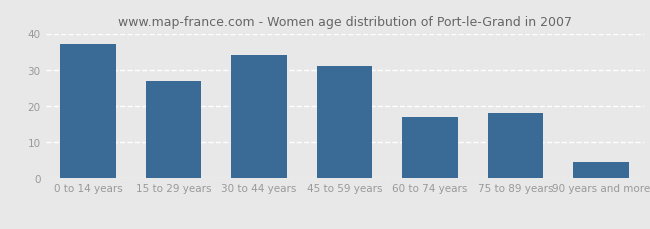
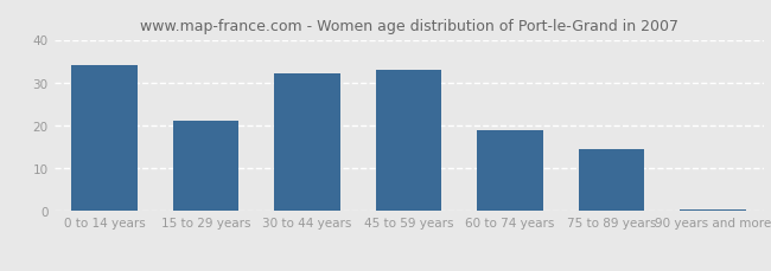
0 to 14 years: 37.0 -> 34.0
15 to 29 years: 27.0 -> 21.0
30 to 44 years: 34.0 -> 32.0
45 to 59 years: 31.0 -> 33.0
60 to 74 years: 17.0 -> 19.0
75 to 89 years: 18.0 -> 14.5
90 years and more: 4.5 -> 0.5
